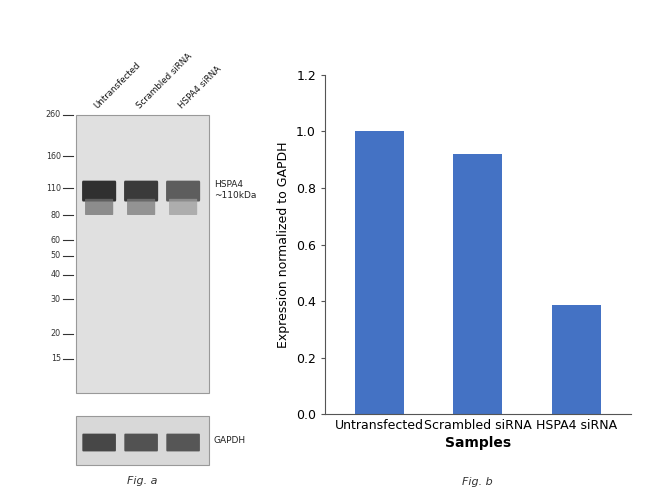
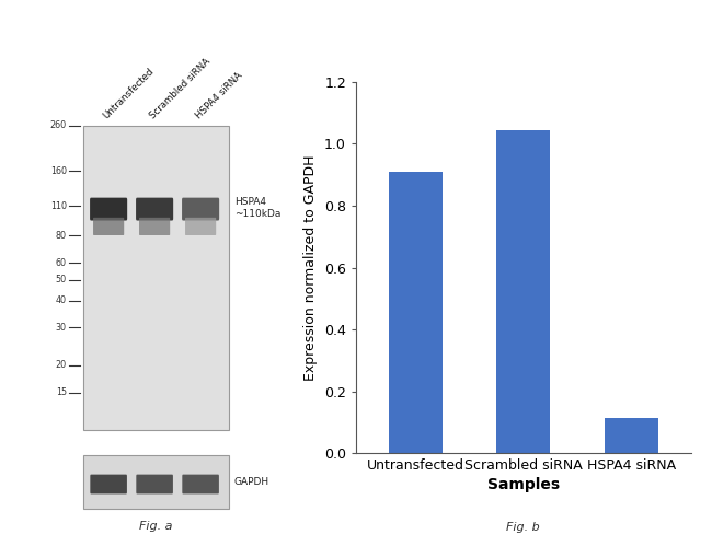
Untransfected: 1.000 -> 0.910
Scrambled siRNA: 0.920 -> 1.045
HSPA4 siRNA: 0.385 -> 0.115
